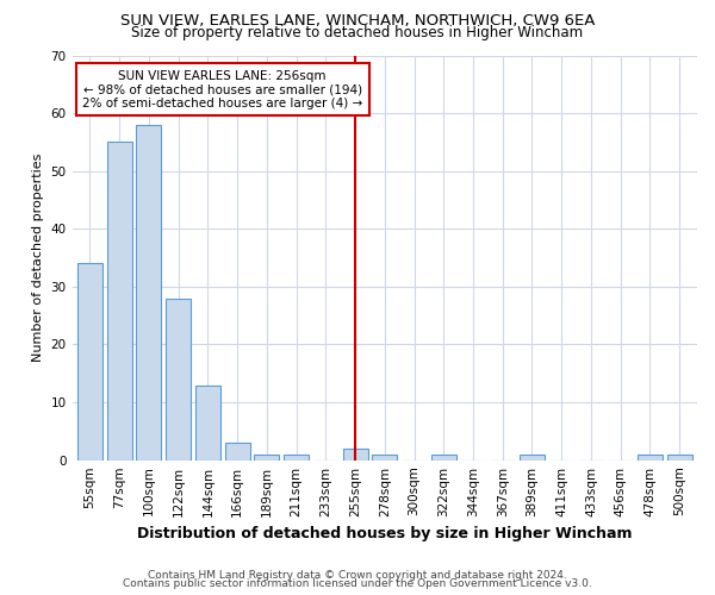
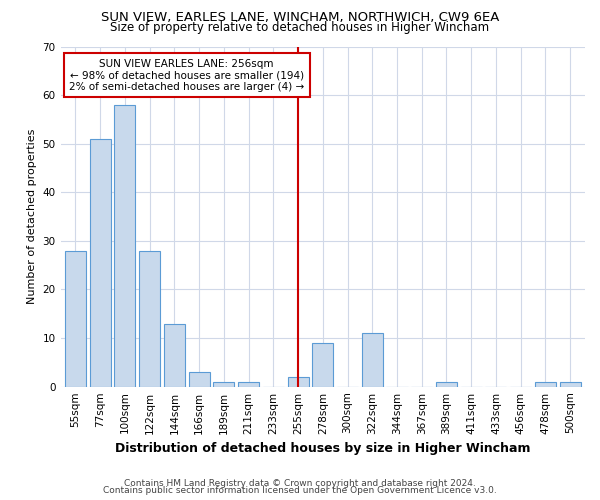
55sqm: 34 -> 28
77sqm: 55 -> 51
278sqm: 1 -> 9
322sqm: 1 -> 11
